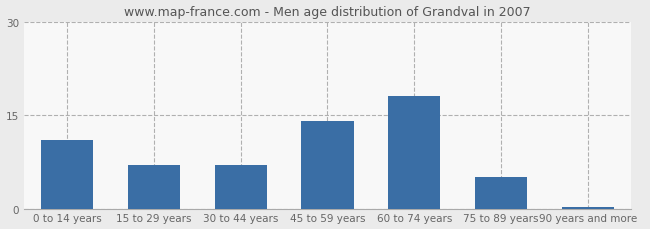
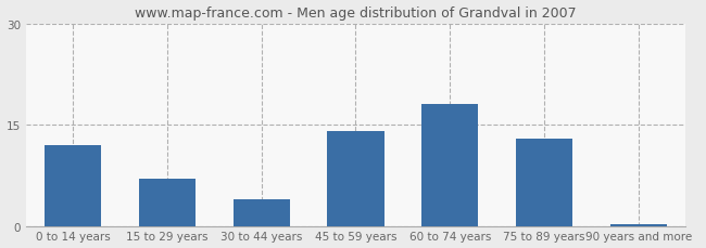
0 to 14 years: 11.0 -> 12.0
30 to 44 years: 7.0 -> 4.0
75 to 89 years: 5.0 -> 13.0
